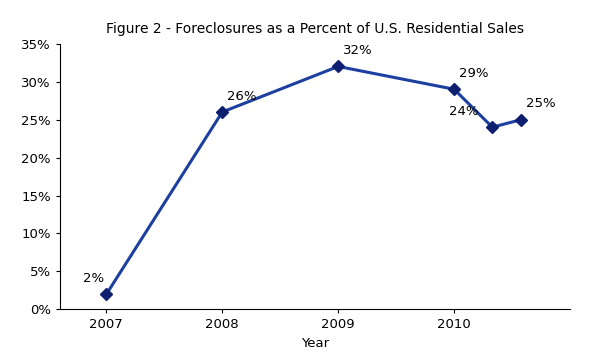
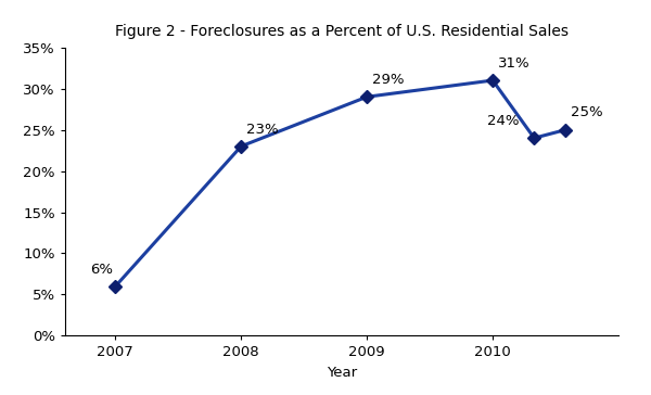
2007: 2% -> 6%
2008: 26% -> 23%
2009: 32% -> 29%
2010: 29% -> 31%
